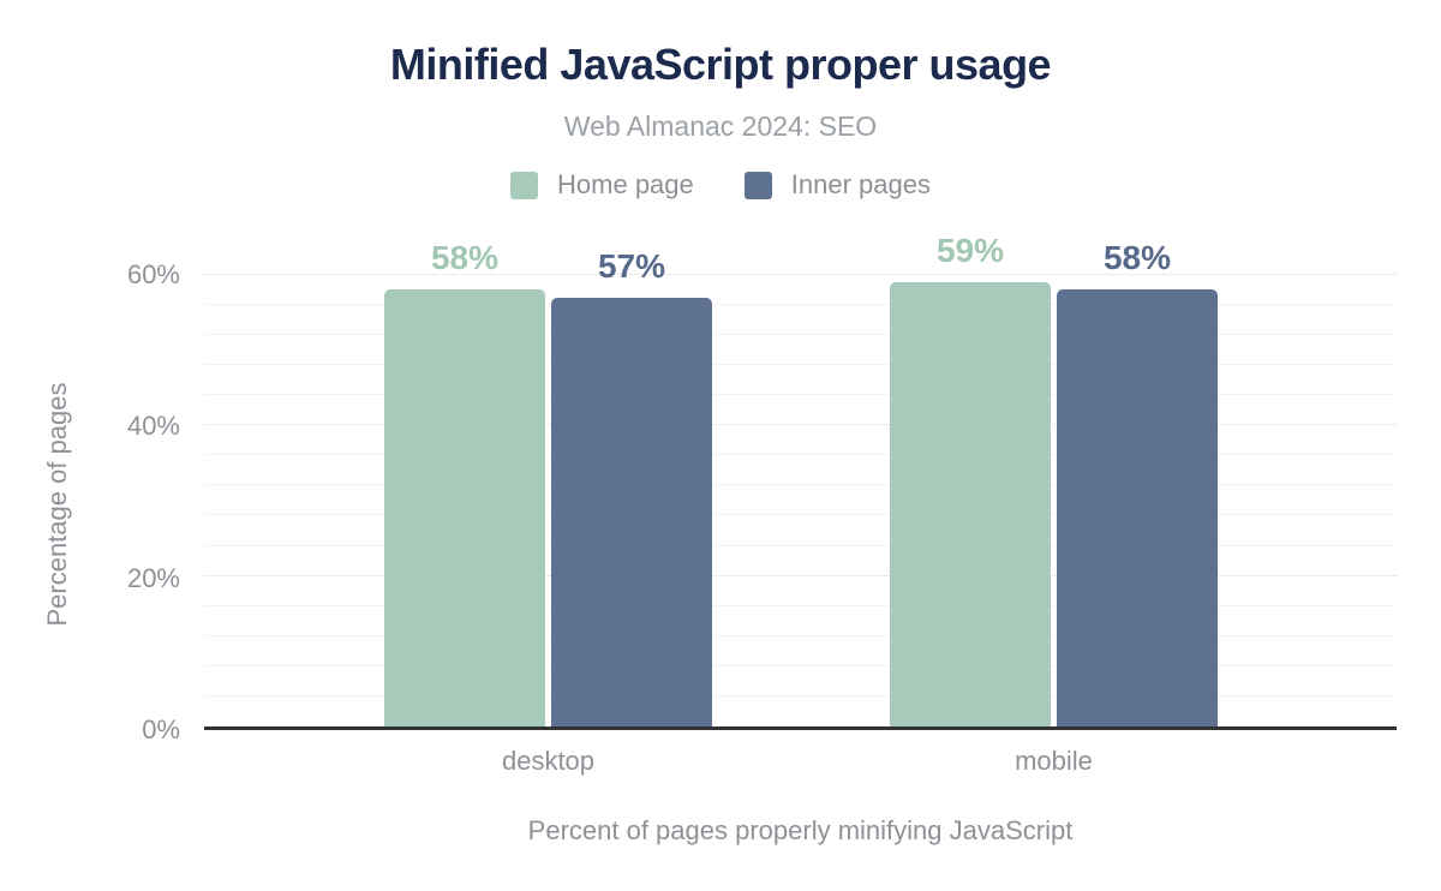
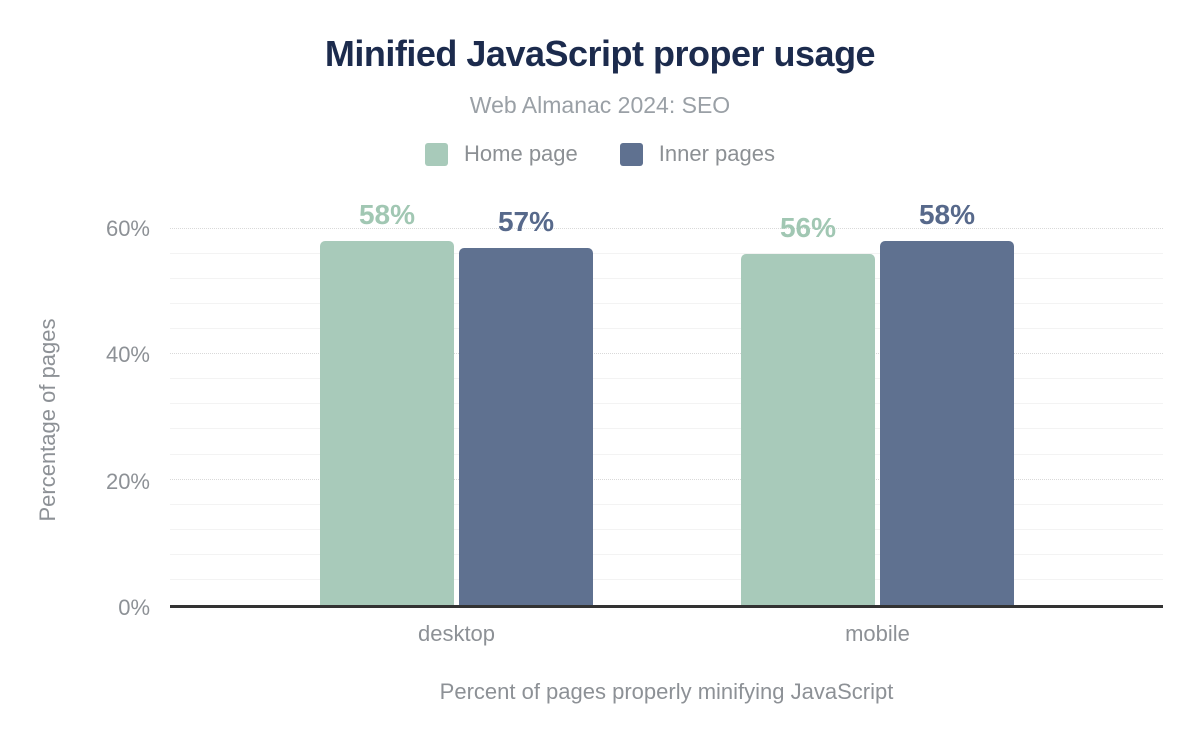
Home page/mobile: 59% -> 56%
